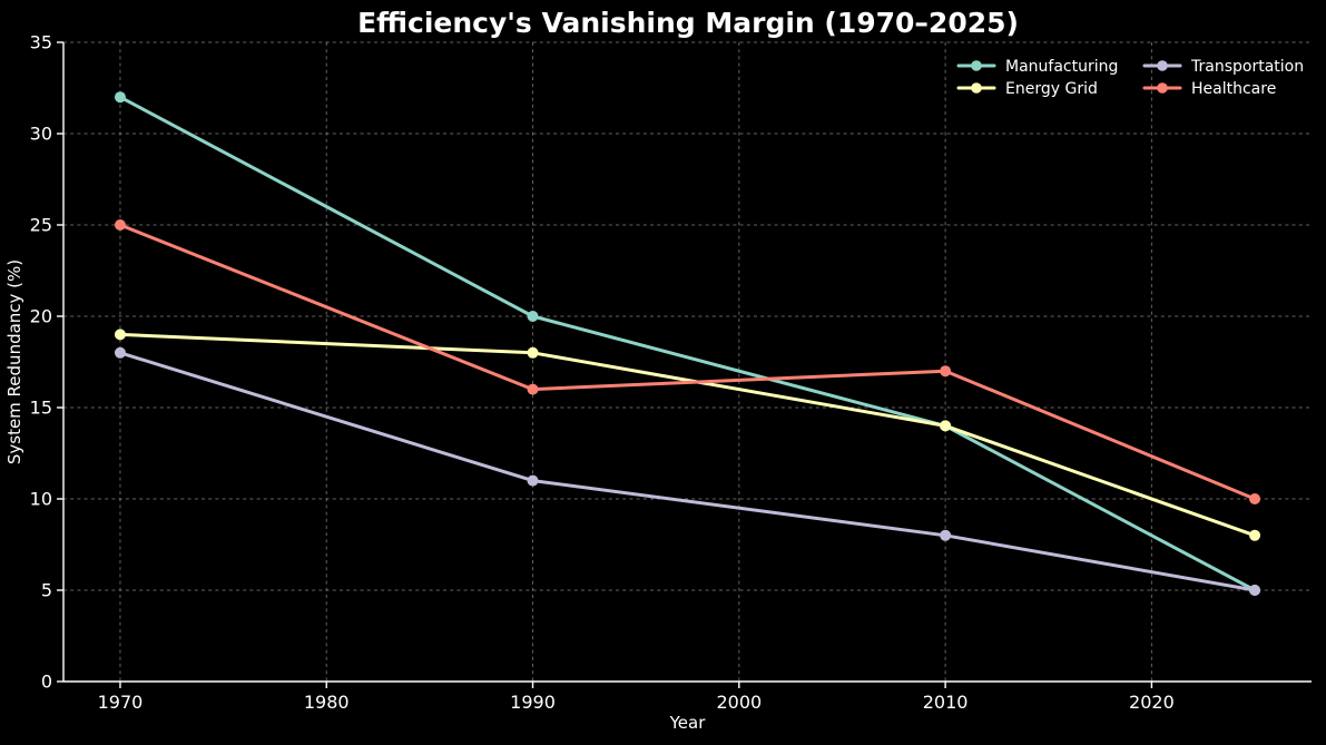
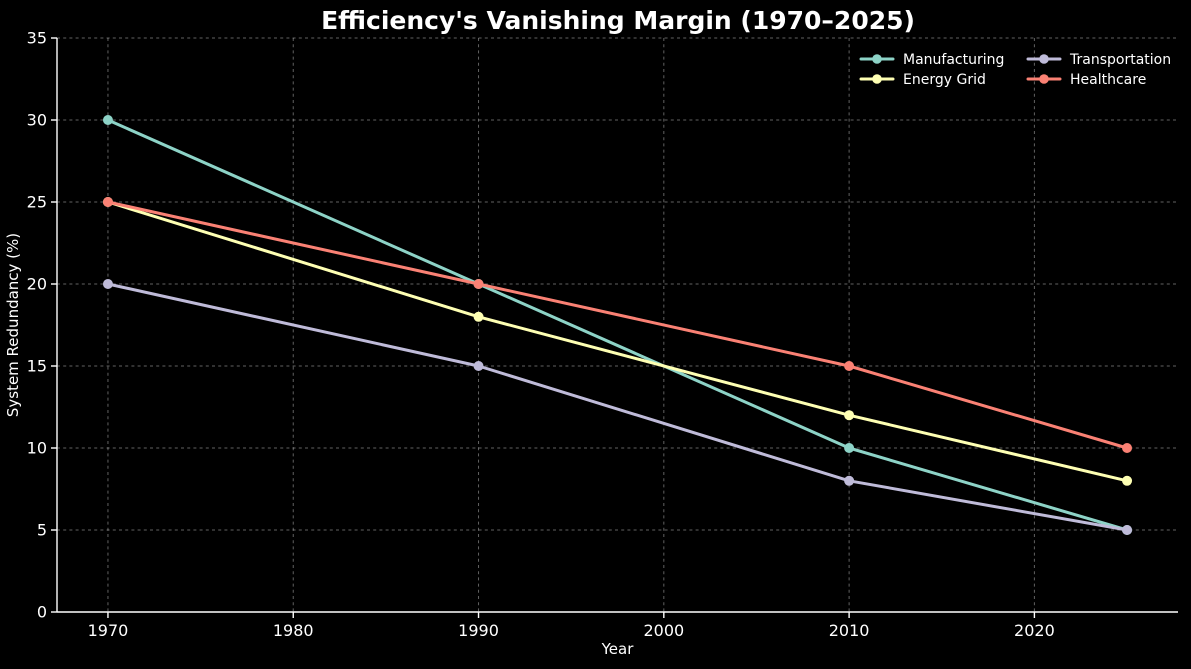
Manufacturing/1970: 32 -> 30
Energy Grid/1970: 19 -> 25
Transportation/1970: 18 -> 20
Transportation/1990: 11 -> 15
Healthcare/1990: 16 -> 20
Manufacturing/2010: 14 -> 10
Energy Grid/2010: 14 -> 12
Healthcare/2010: 17 -> 15
